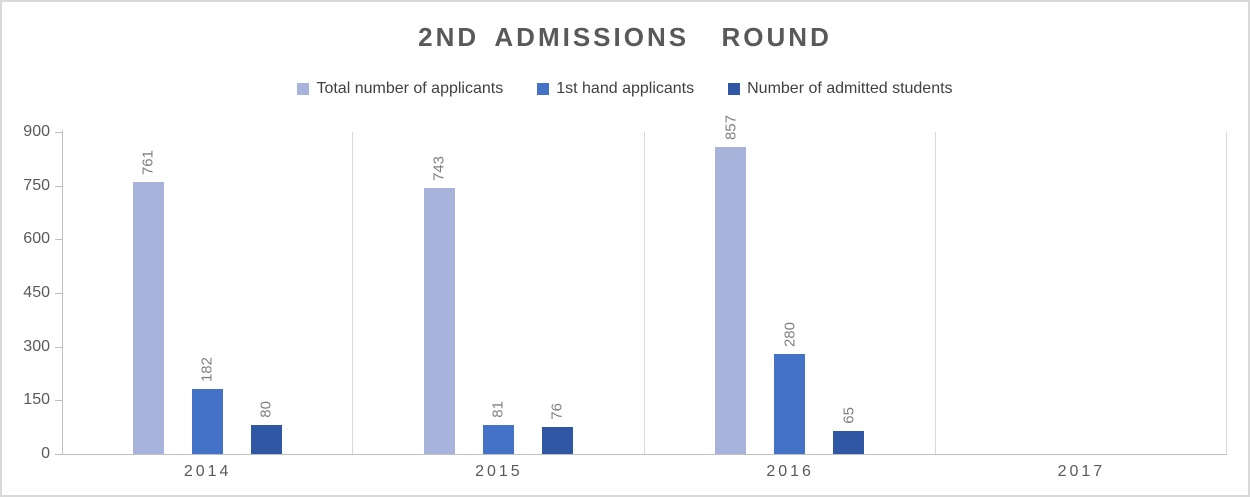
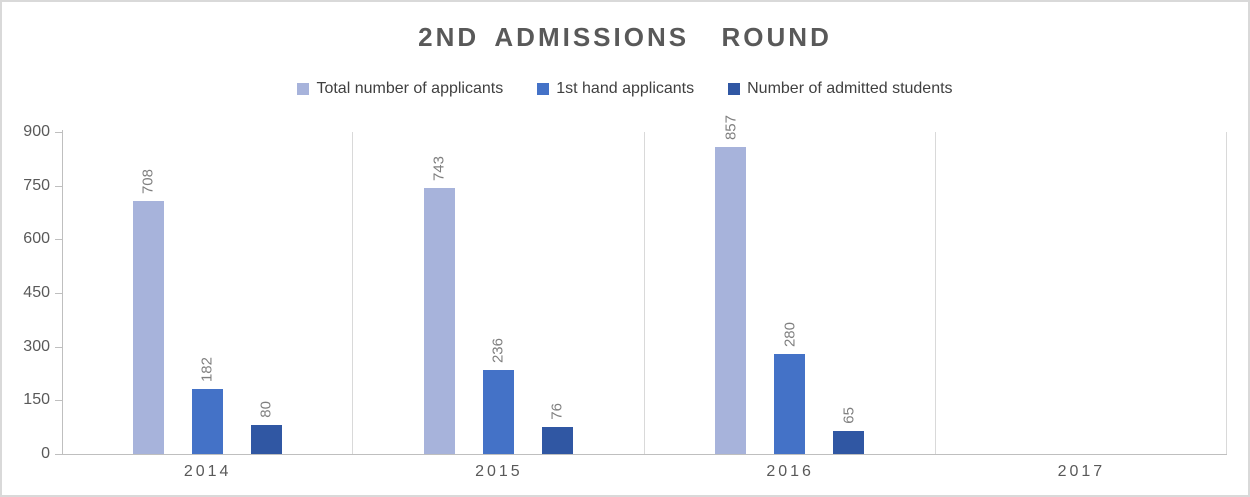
Total number of applicants/2014: 761 -> 708
1st hand applicants/2015: 81 -> 236
